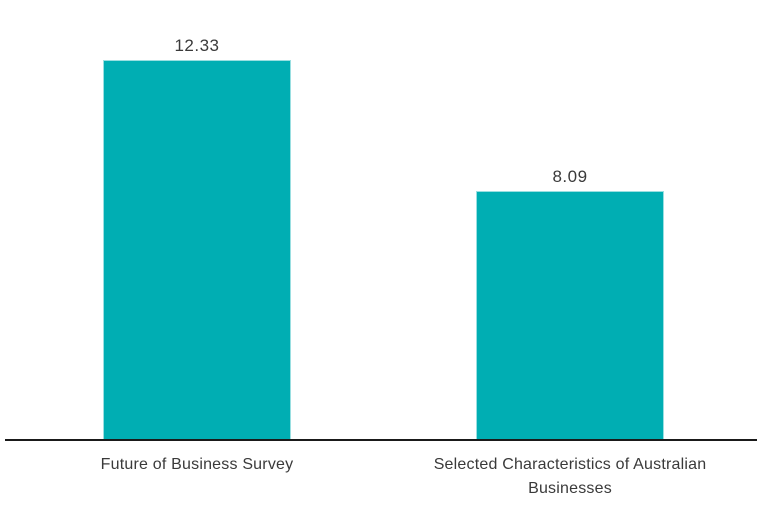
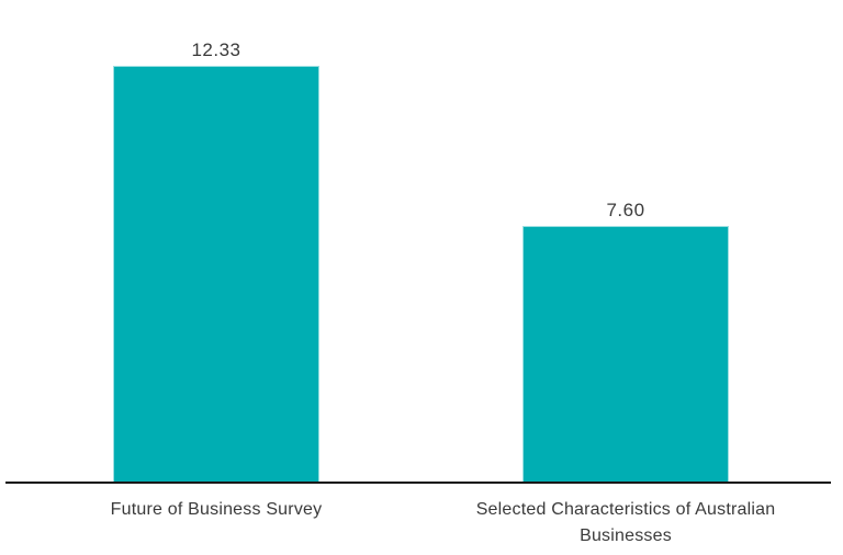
Selected Characteristics of Australian Businesses: 8.09 -> 7.60
